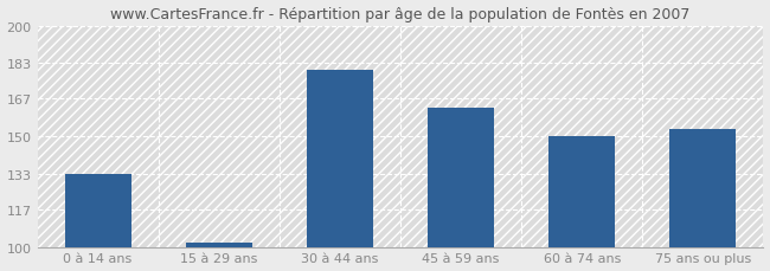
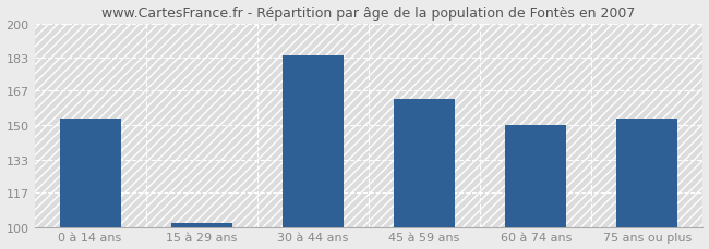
0 à 14 ans: 133 -> 153
30 à 44 ans: 180 -> 184
